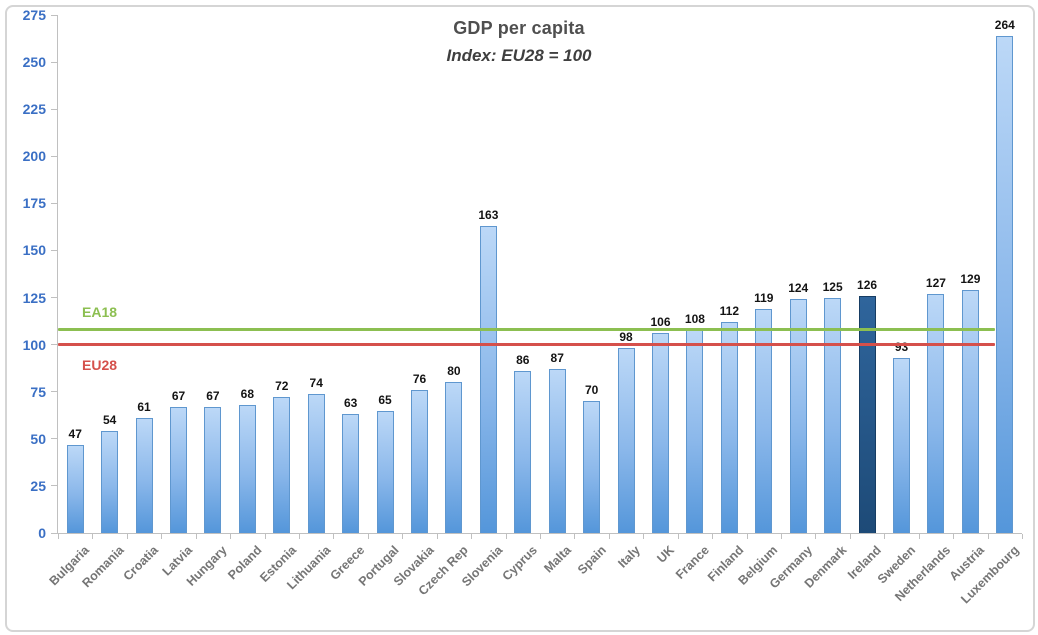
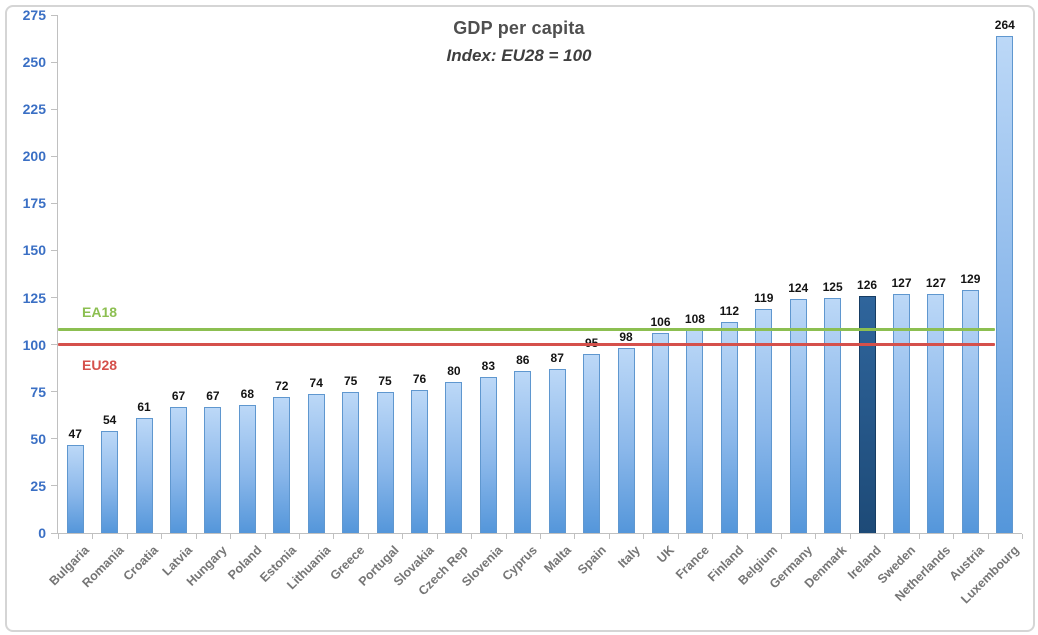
Greece: 63 -> 75
Portugal: 65 -> 75
Slovenia: 163 -> 83
Spain: 70 -> 95
Sweden: 93 -> 127
